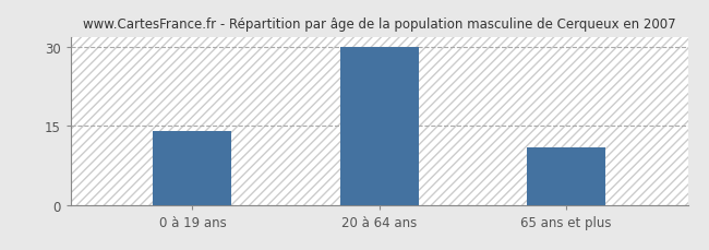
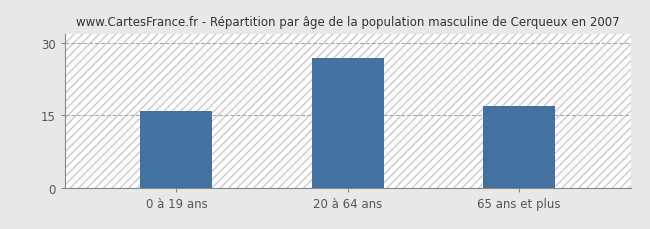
0 à 19 ans: 14 -> 16
20 à 64 ans: 30 -> 27
65 ans et plus: 11 -> 17
